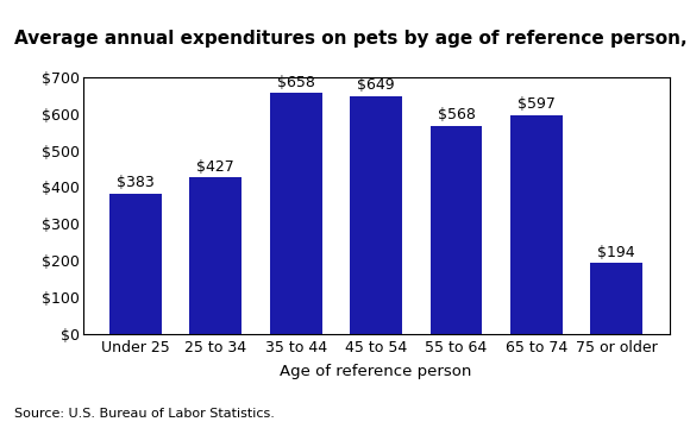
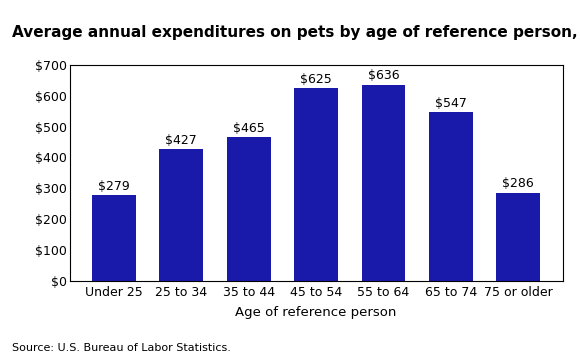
Under 25: $383 -> $279
35 to 44: $658 -> $465
45 to 54: $649 -> $625
55 to 64: $568 -> $636
65 to 74: $597 -> $547
75 or older: $194 -> $286
